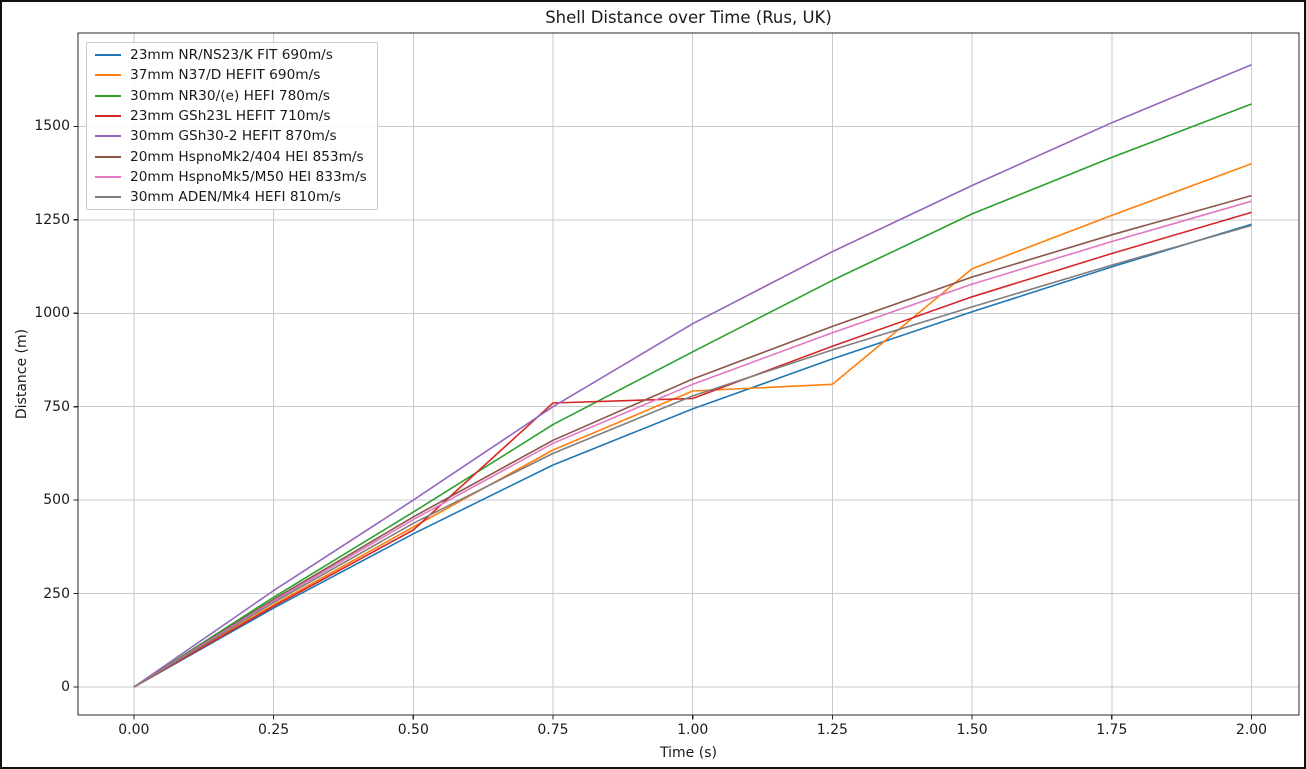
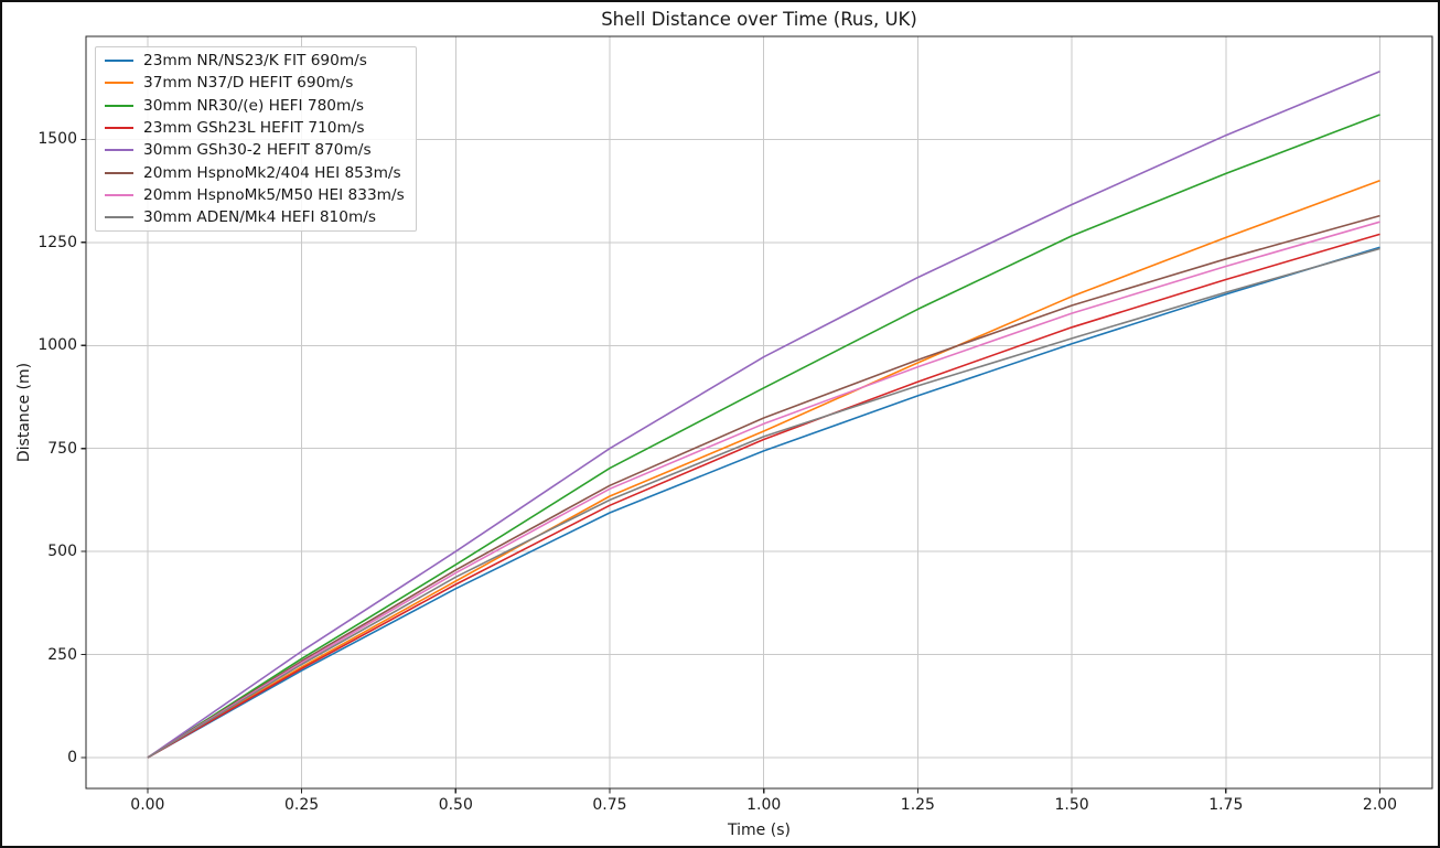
23mm GSh23L HEFIT 710m/s/0.75: 760 -> 610
37mm N37/D HEFIT 690m/s/1.25: 810 -> 960
